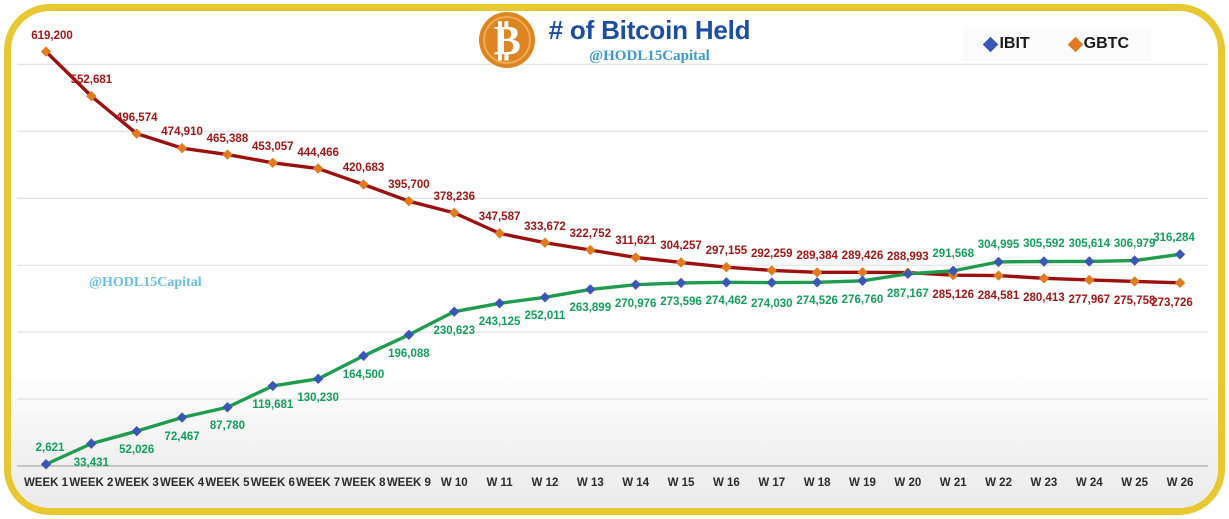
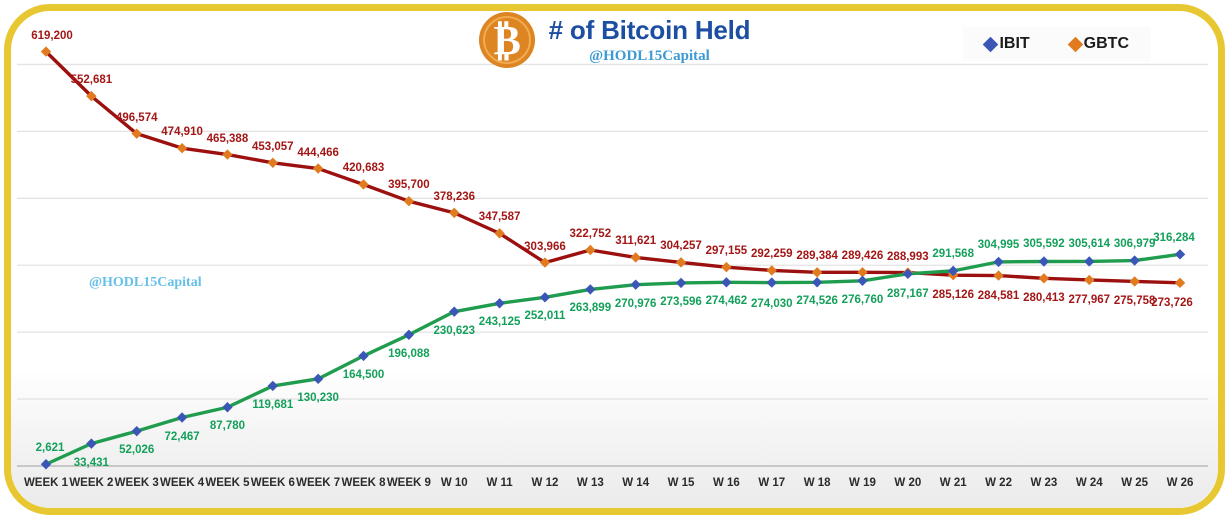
GBTC/W 12: 333,672 -> 303,966
